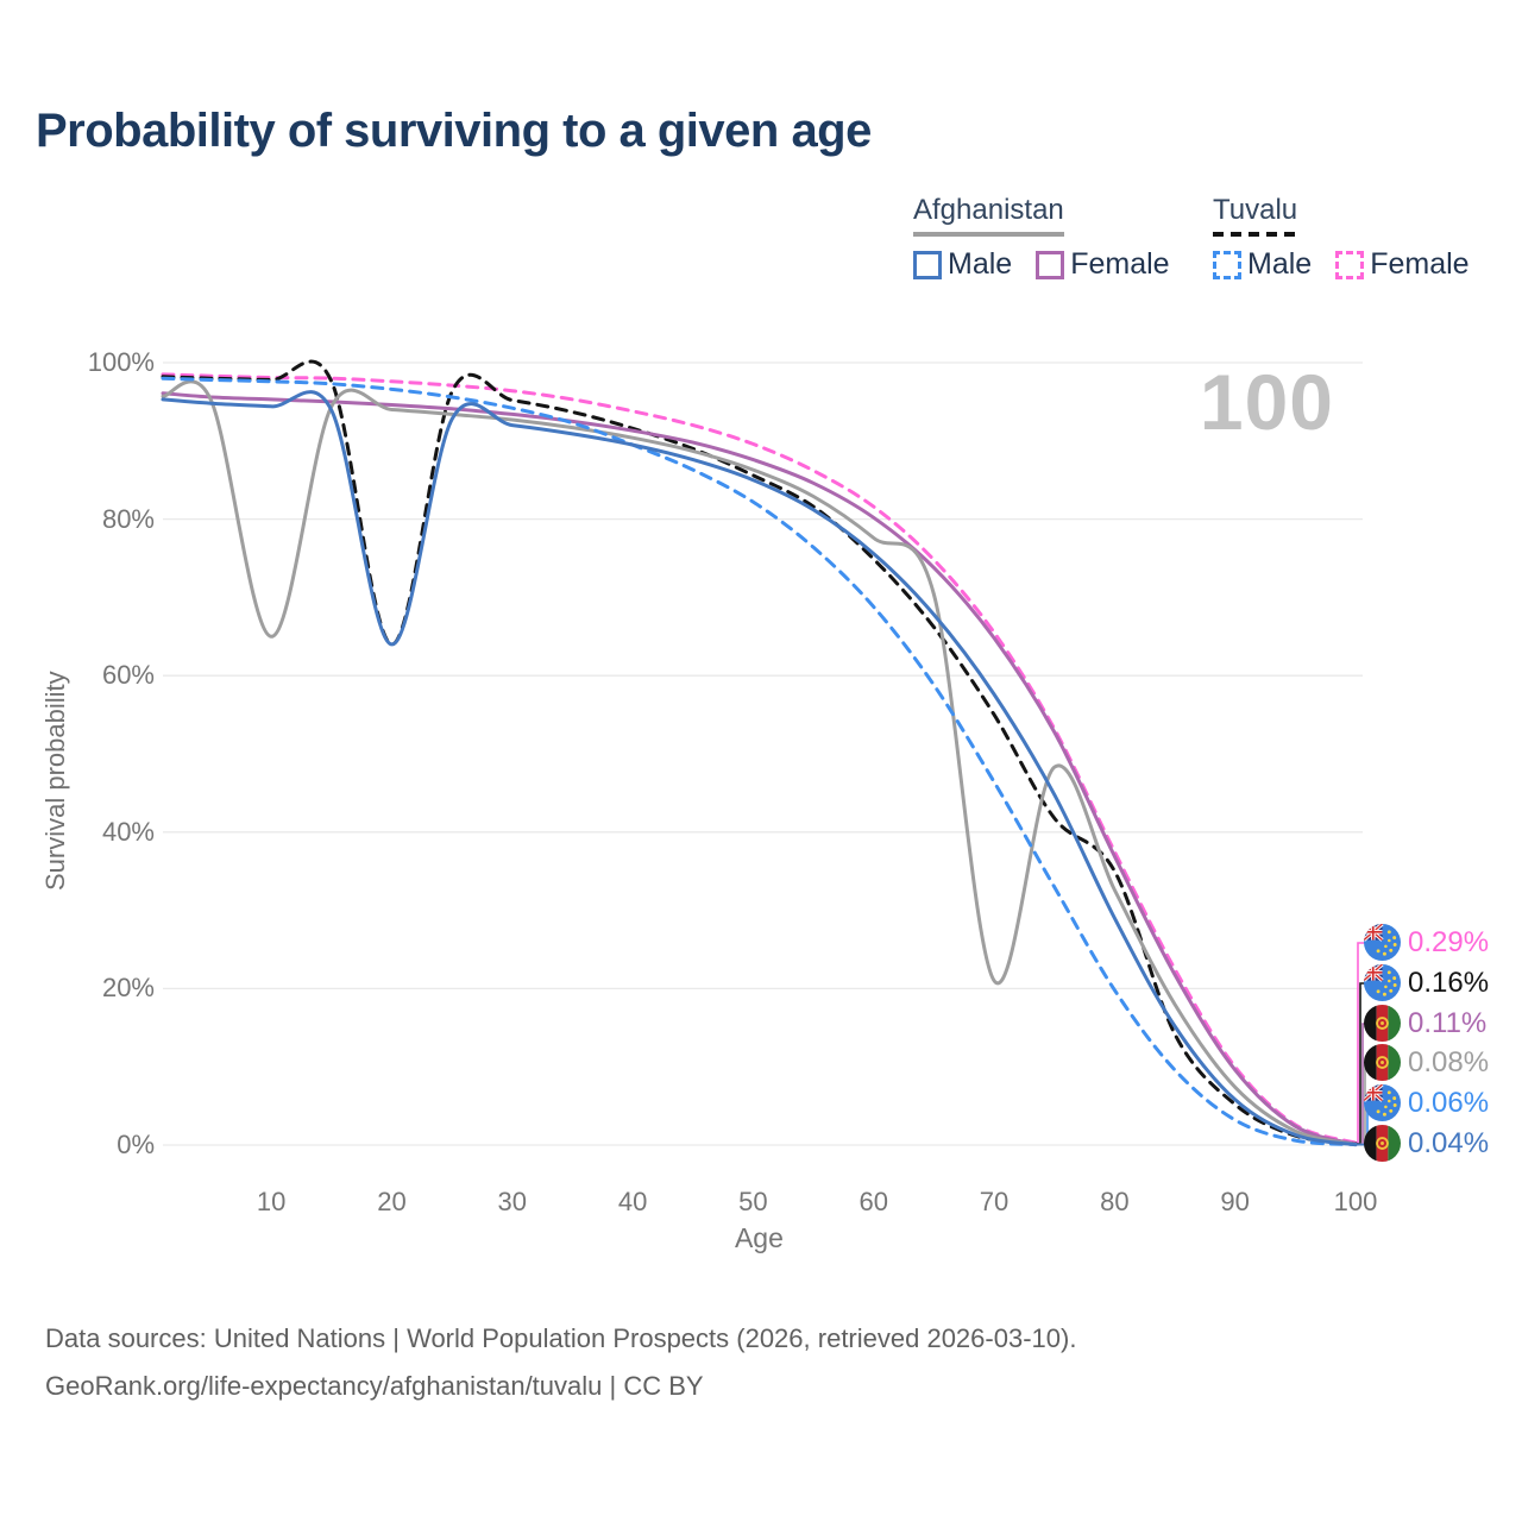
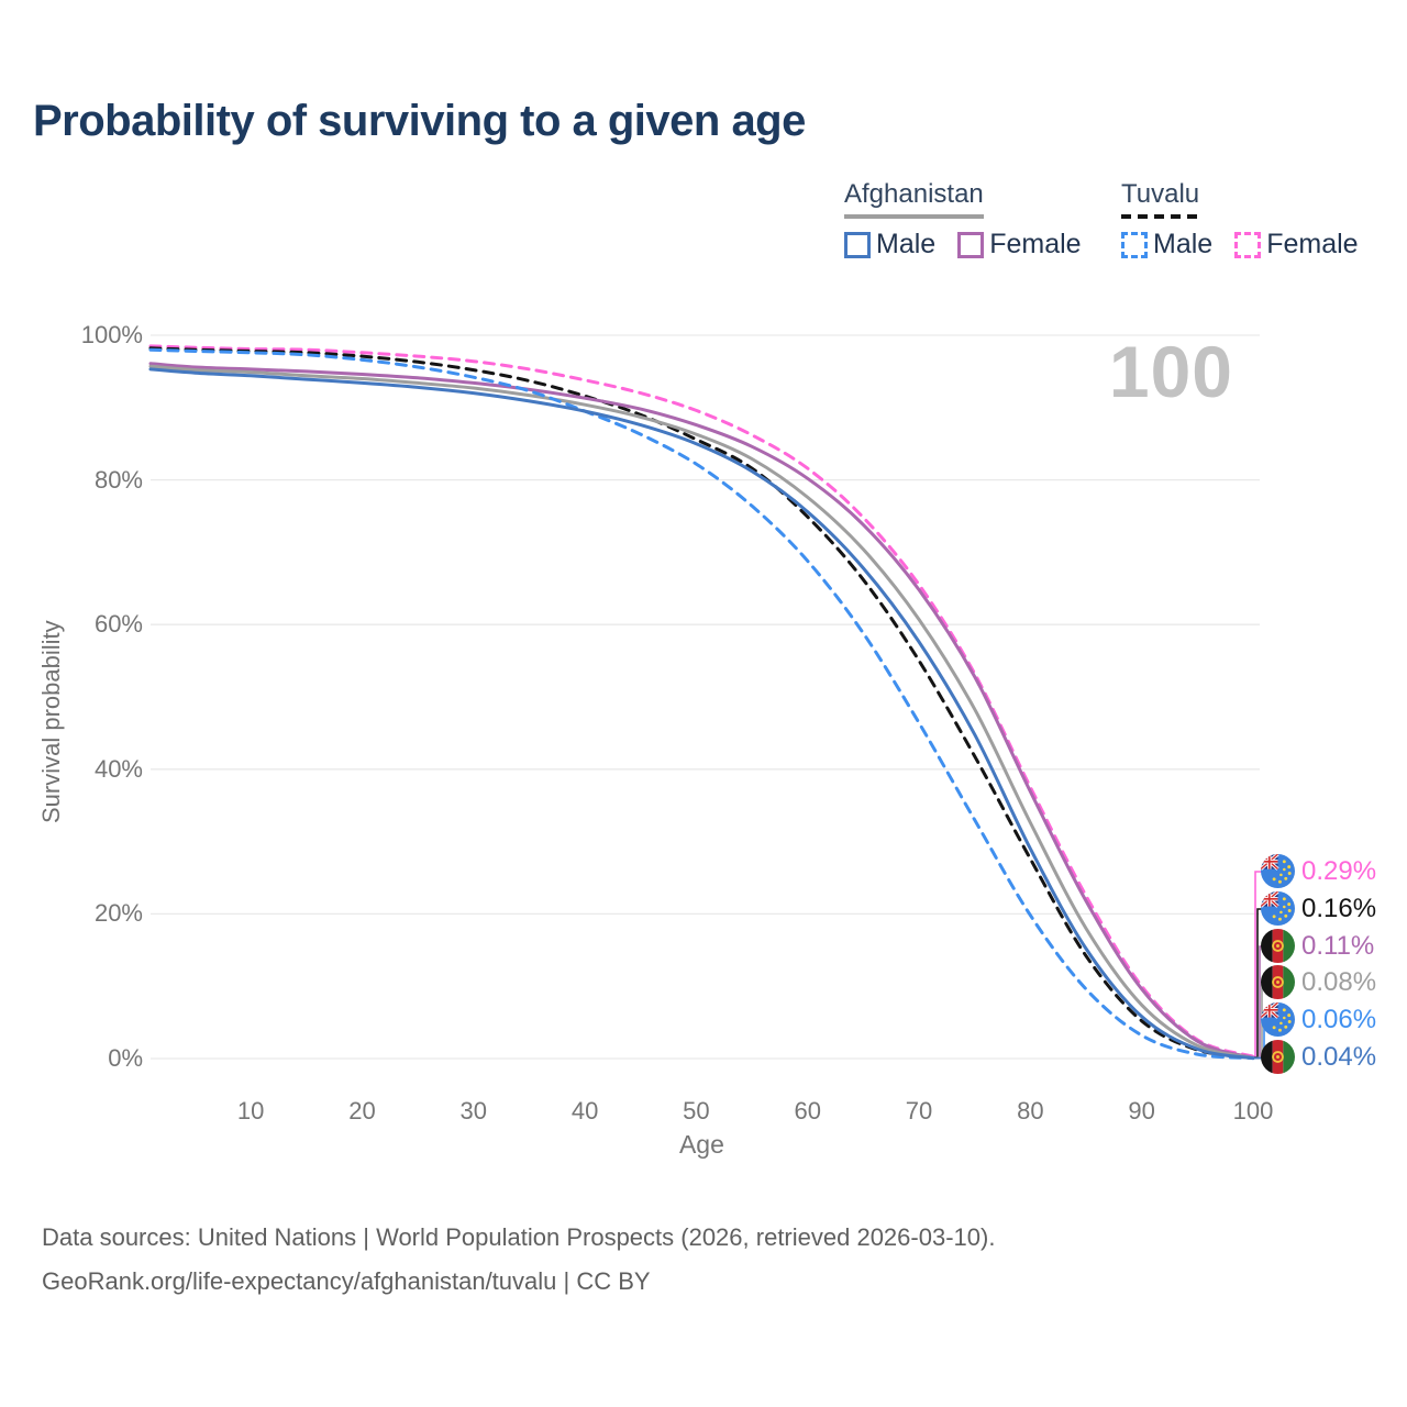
Afghanistan/10: 65% -> 95%
Tuvalu/20: 64% -> 97%
Afghanistan Male/20: 64% -> 93%
Afghanistan/70: 21% -> 61%
Tuvalu/80: 35% -> 28%
